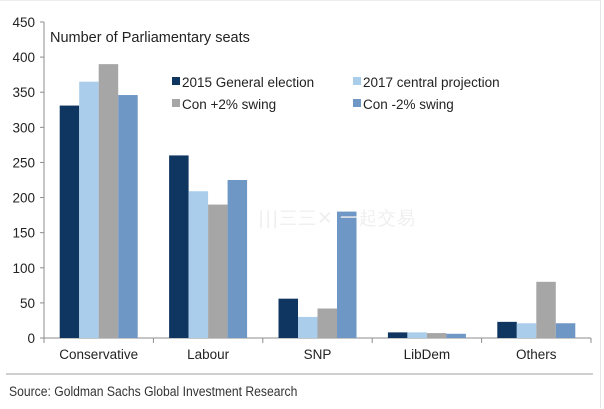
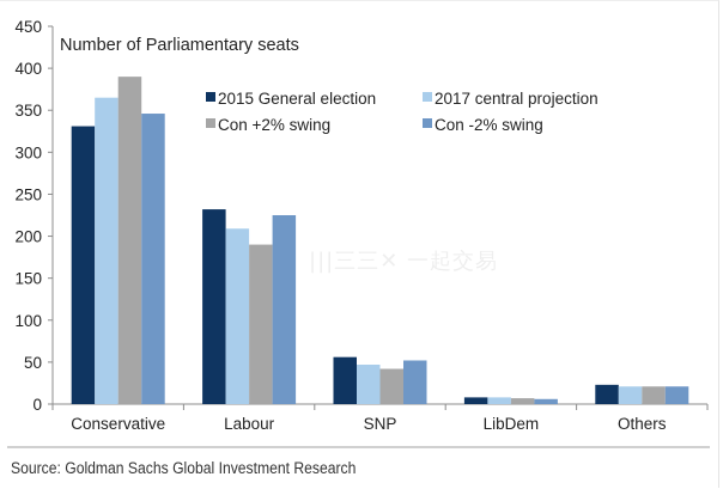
2015 General election/Labour: 260 -> 230
2017 central projection/SNP: 30 -> 50
Con -2% swing/SNP: 180 -> 50
Con +2% swing/Others: 80 -> 20
